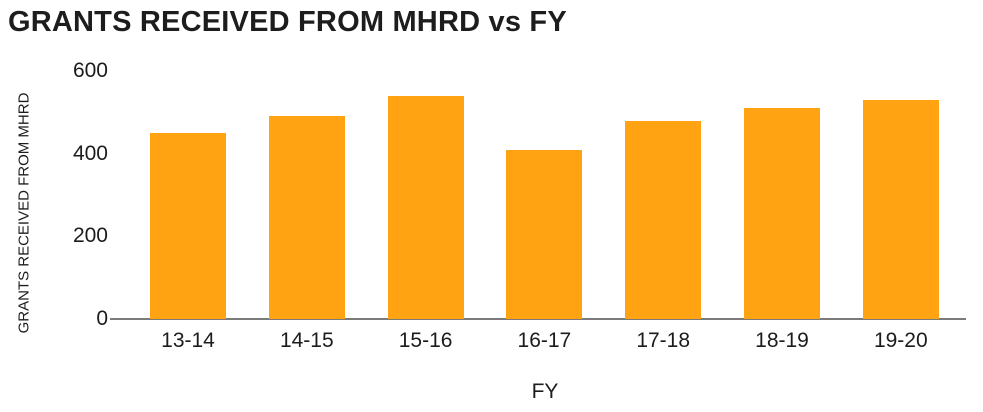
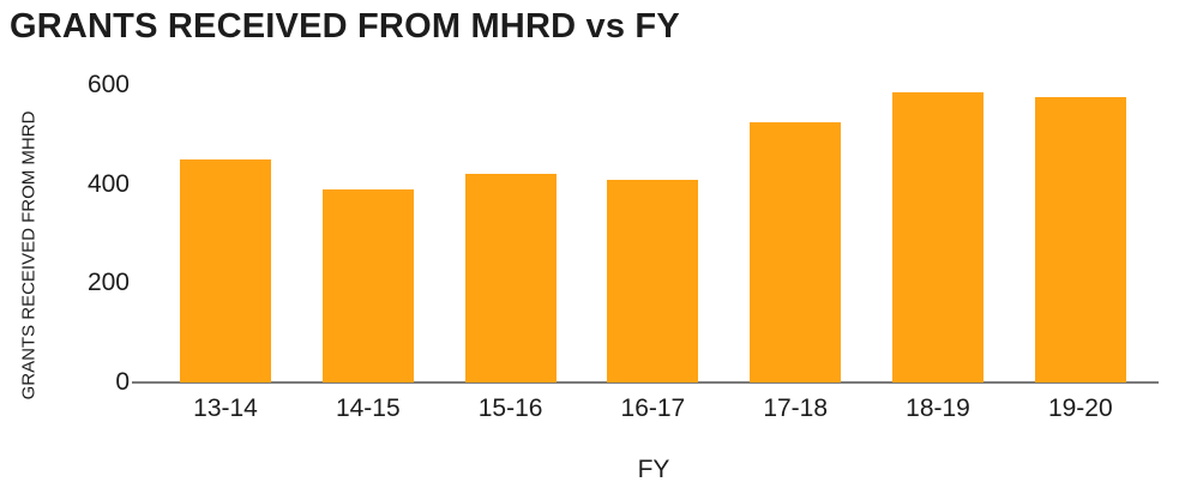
14-15: 490 -> 390
15-16: 540 -> 420
17-18: 480 -> 520
18-19: 510 -> 580
19-20: 530 -> 580
